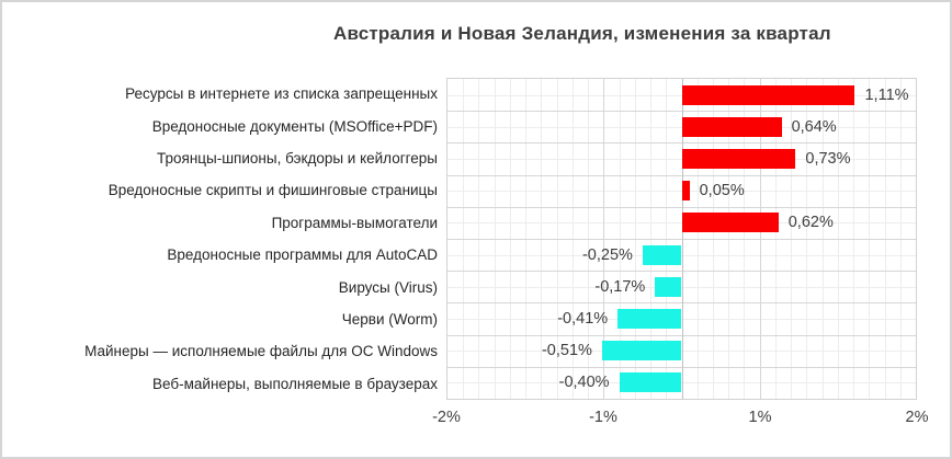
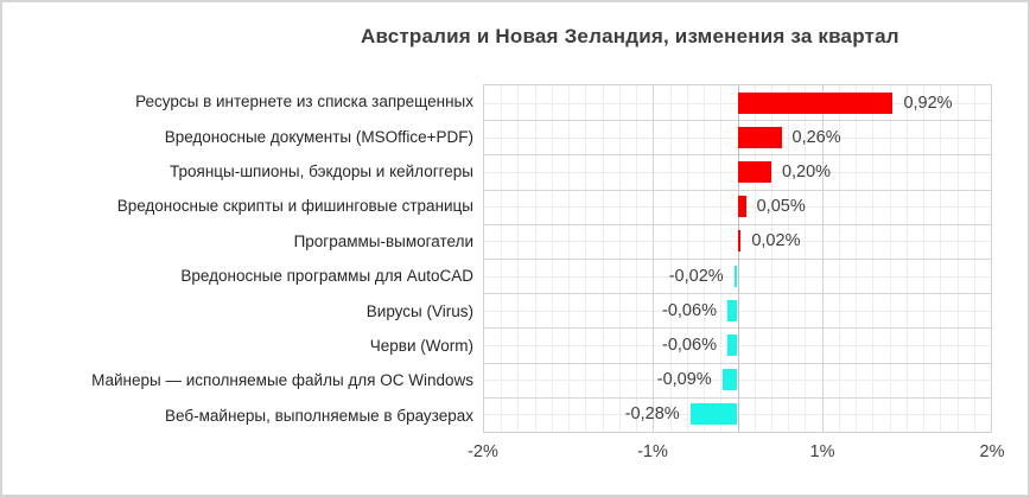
Ресурсы в интернете из списка запрещенных: 1,11% -> 0,92%
Вредоносные документы (MSOffice+PDF): 0,64% -> 0,26%
Троянцы-шпионы, бэкдоры и кейлоггеры: 0,73% -> 0,20%
Программы-вымогатели: 0,62% -> 0,02%
Вредоносные программы для AutoCAD: -0,25% -> -0,02%
Вирусы (Virus): -0,17% -> -0,06%
Черви (Worm): -0,41% -> -0,06%
Майнеры — исполняемые файлы для ОС Windows: -0,51% -> -0,09%
Веб-майнеры, выполняемые в браузерах: -0,40% -> -0,28%
